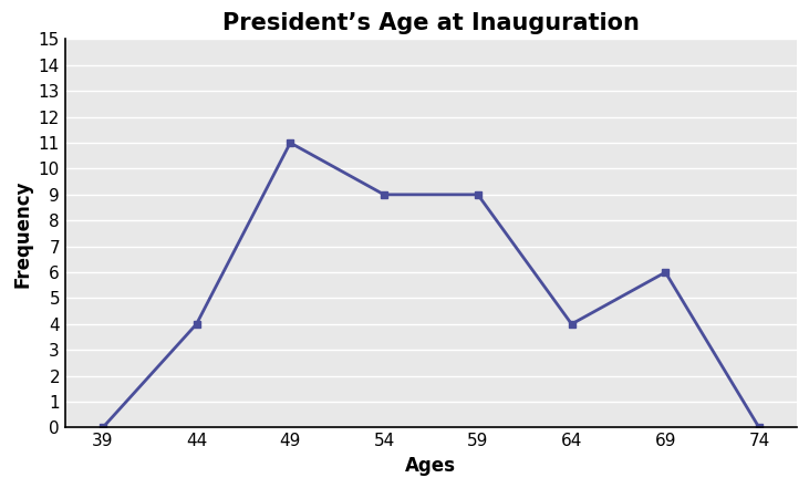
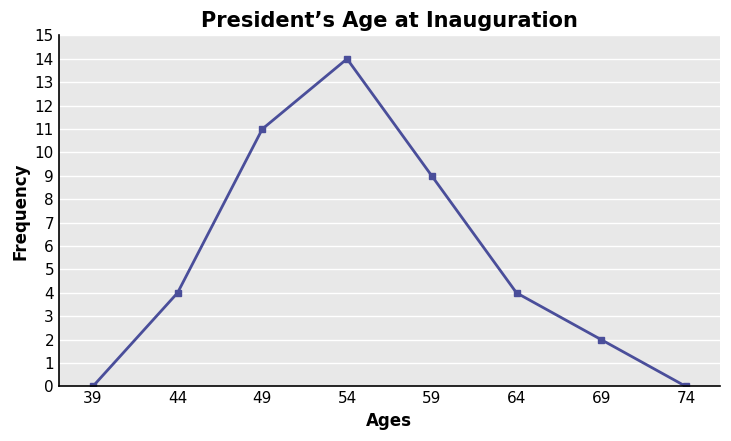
54: 9 -> 14
69: 6 -> 2
